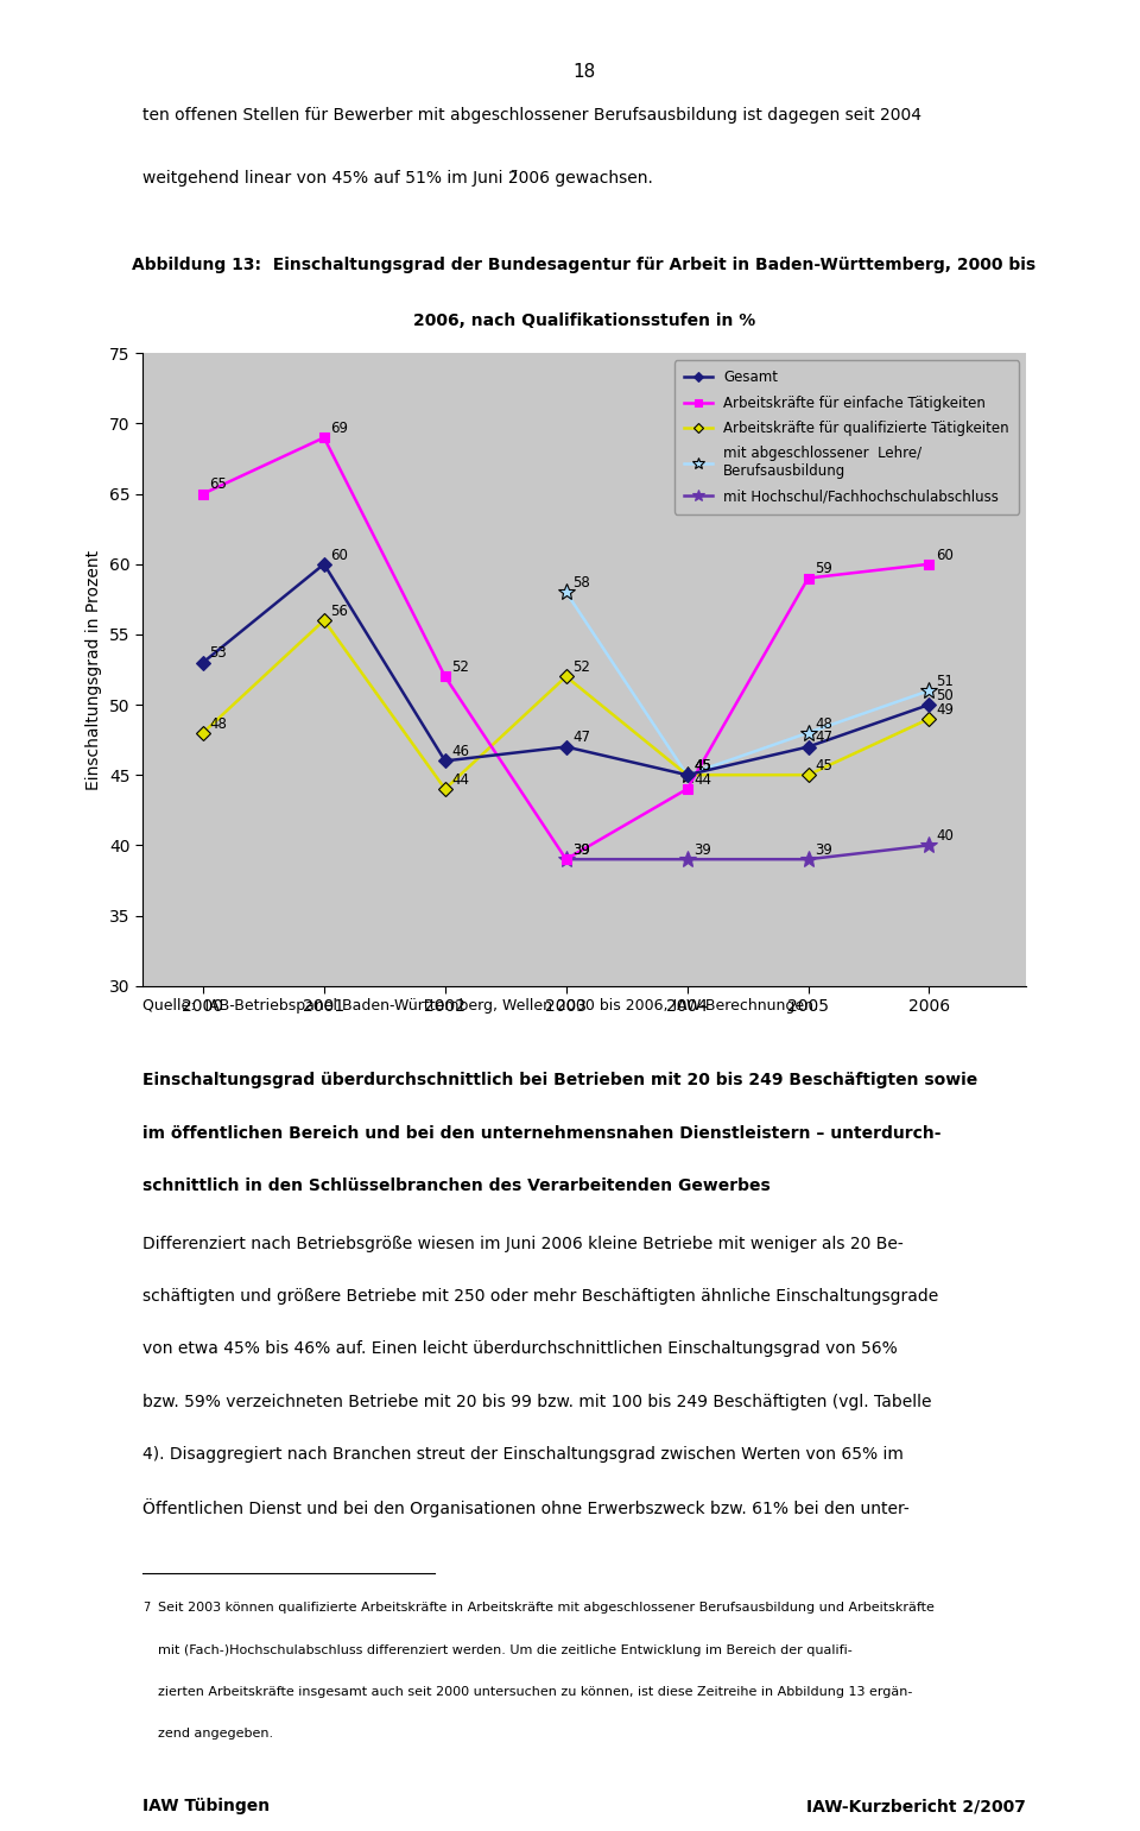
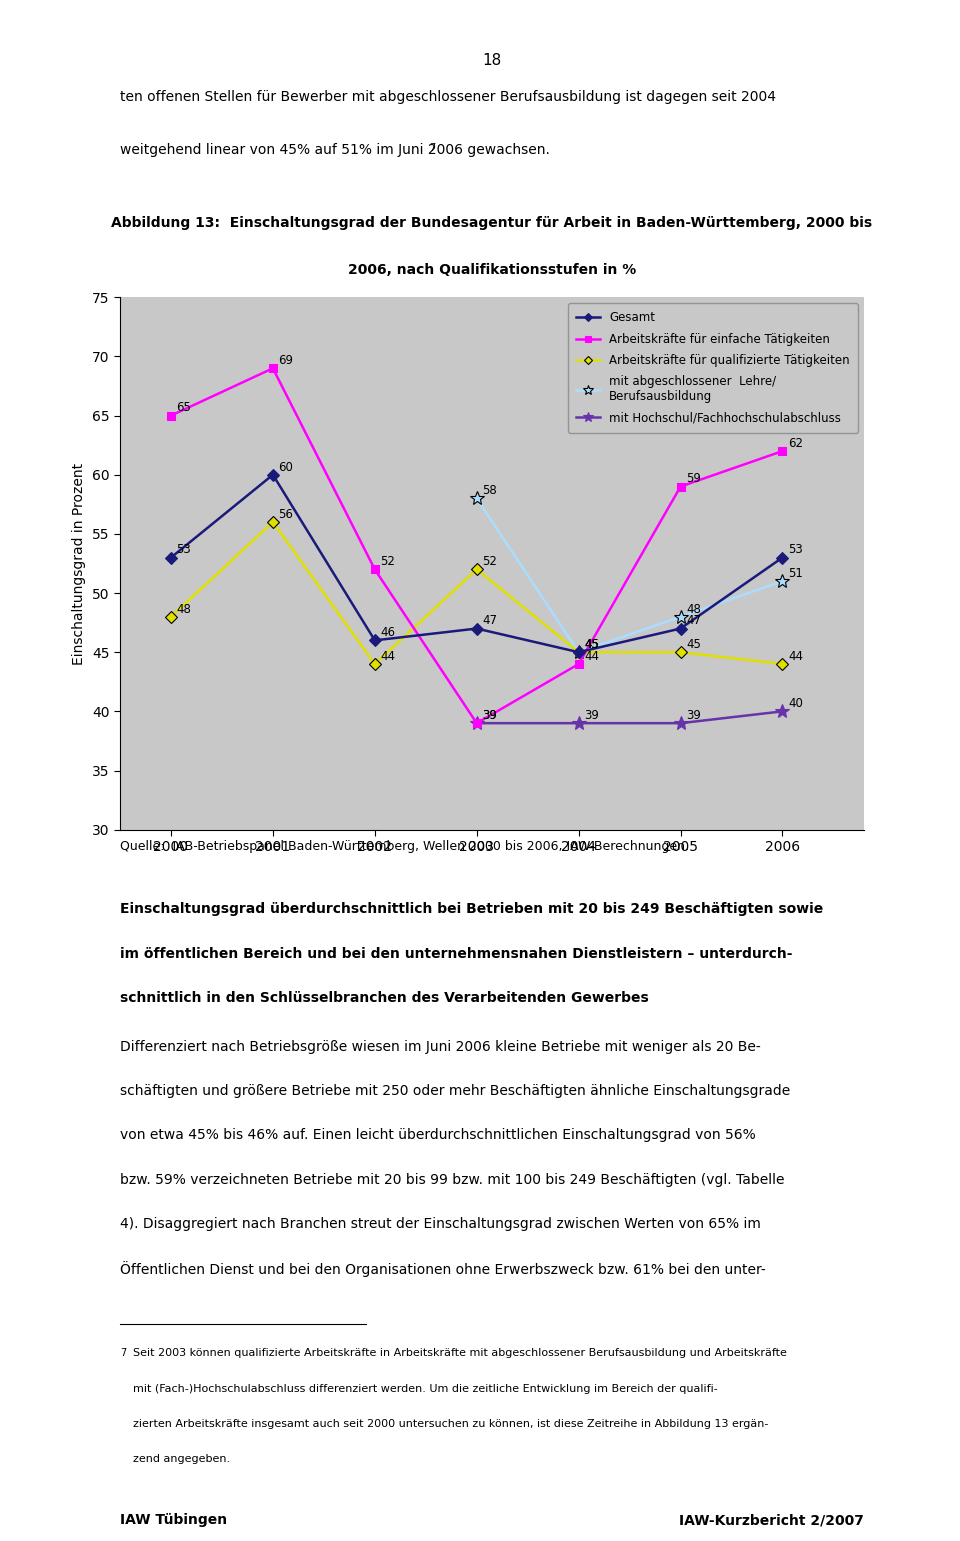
Gesamt/2006: 50 -> 53
Arbeitskräfte für einfache Tätigkeiten/2006: 60 -> 62
Arbeitskräfte für qualifizierte Tätigkeiten/2006: 49 -> 44
